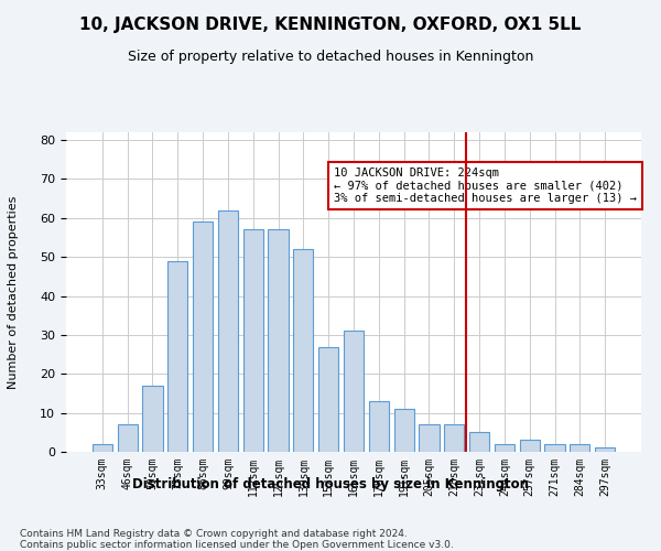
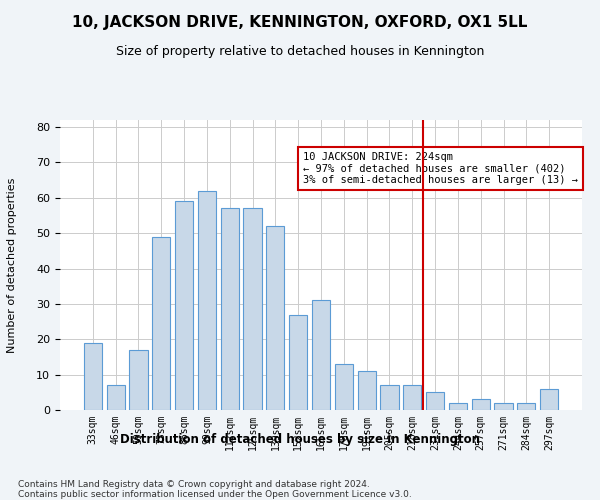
33sqm: 2 -> 19
297sqm: 1 -> 6
